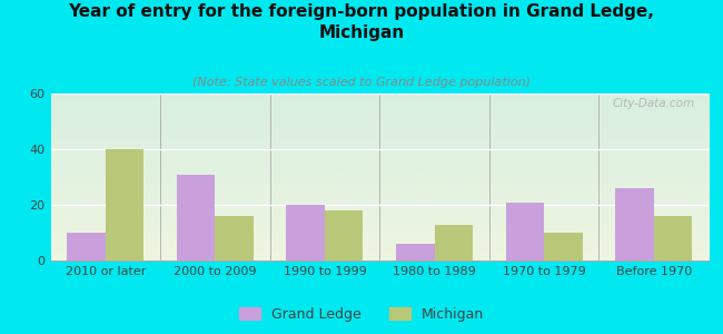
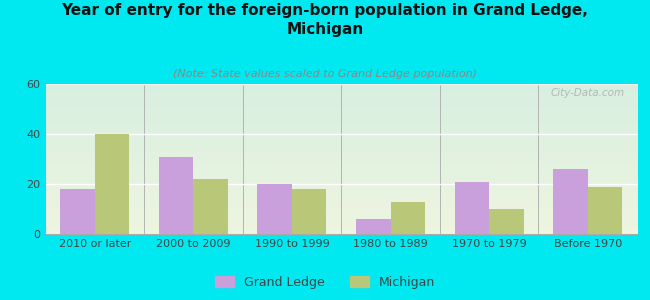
Grand Ledge/2010 or later: 10 -> 18
Michigan/2000 to 2009: 16 -> 22
Michigan/Before 1970: 16 -> 19
